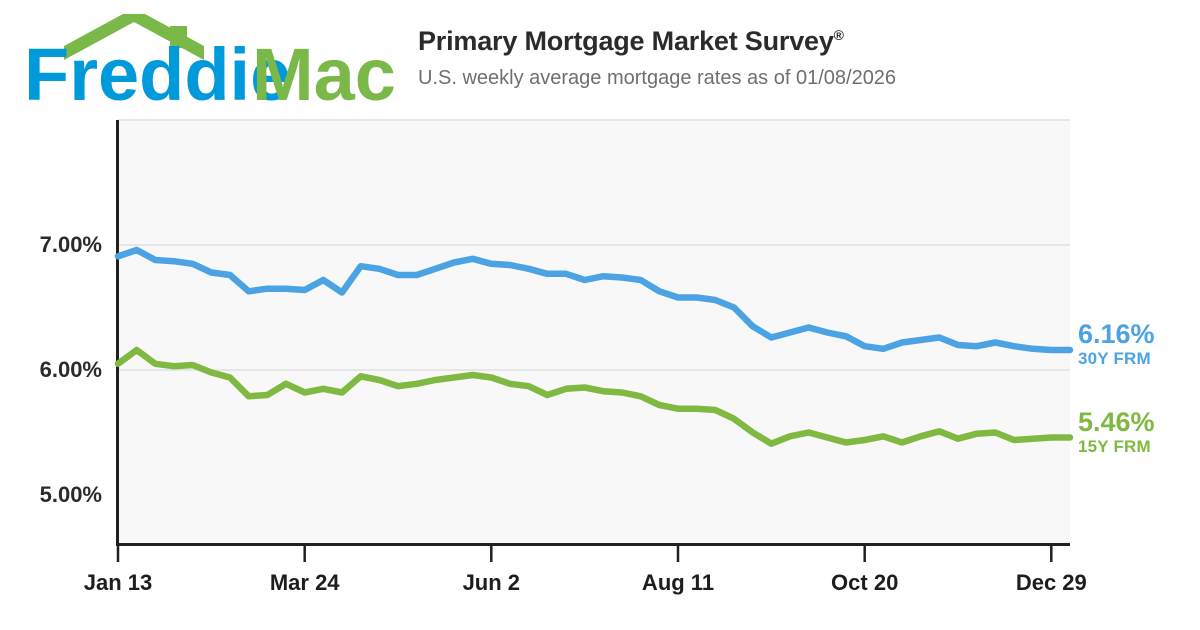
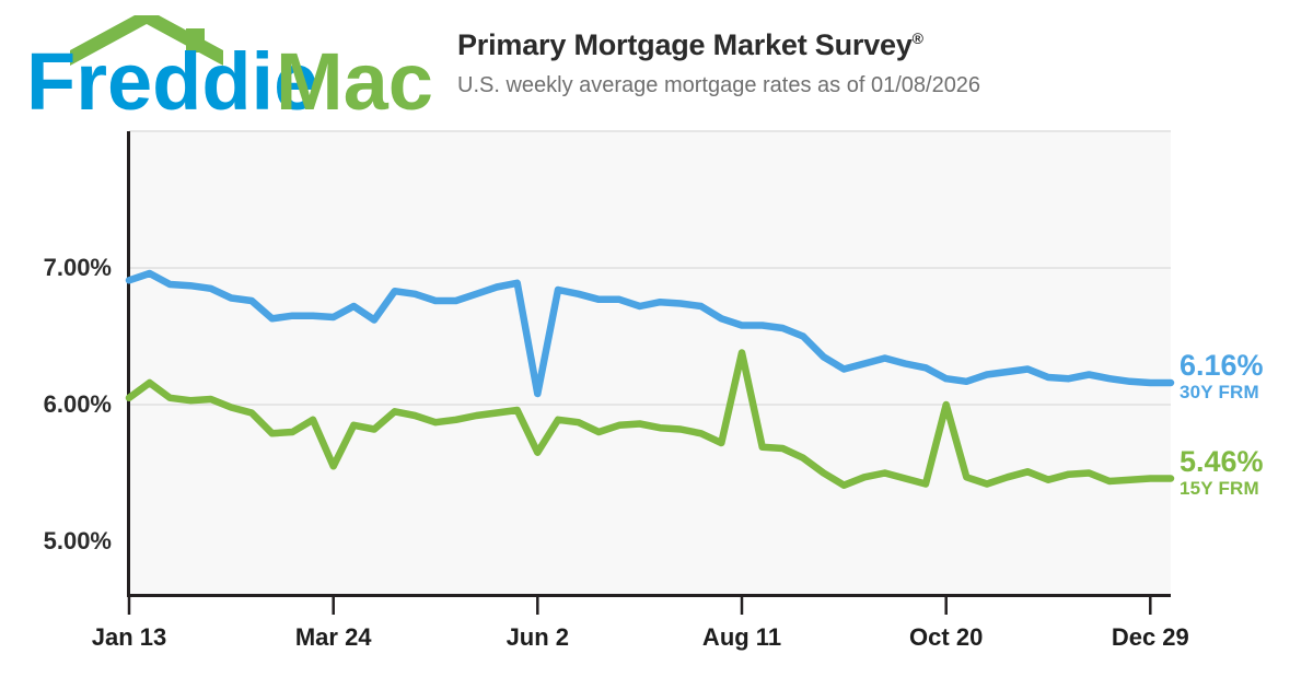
15Y FRM/Mar 24: 5.82% -> 5.55%
30Y FRM/Jun 2: 6.85% -> 6.08%
15Y FRM/Jun 2: 5.94% -> 5.65%
15Y FRM/Aug 11: 5.69% -> 6.38%
15Y FRM/Oct 20: 5.44% -> 6.00%
